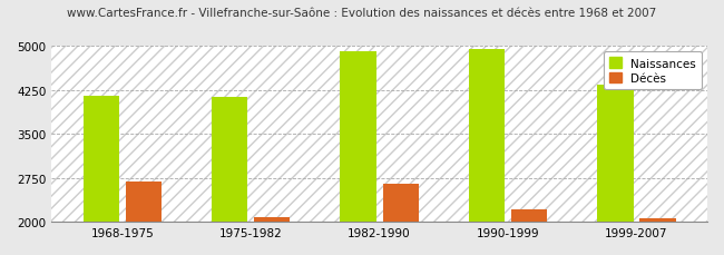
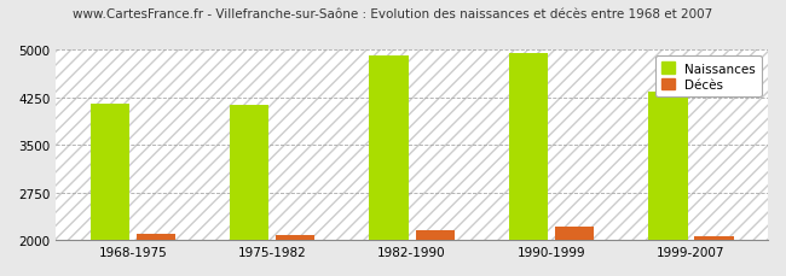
Décès/1968-1975: 2680 -> 2100
Décès/1982-1990: 2640 -> 2160
